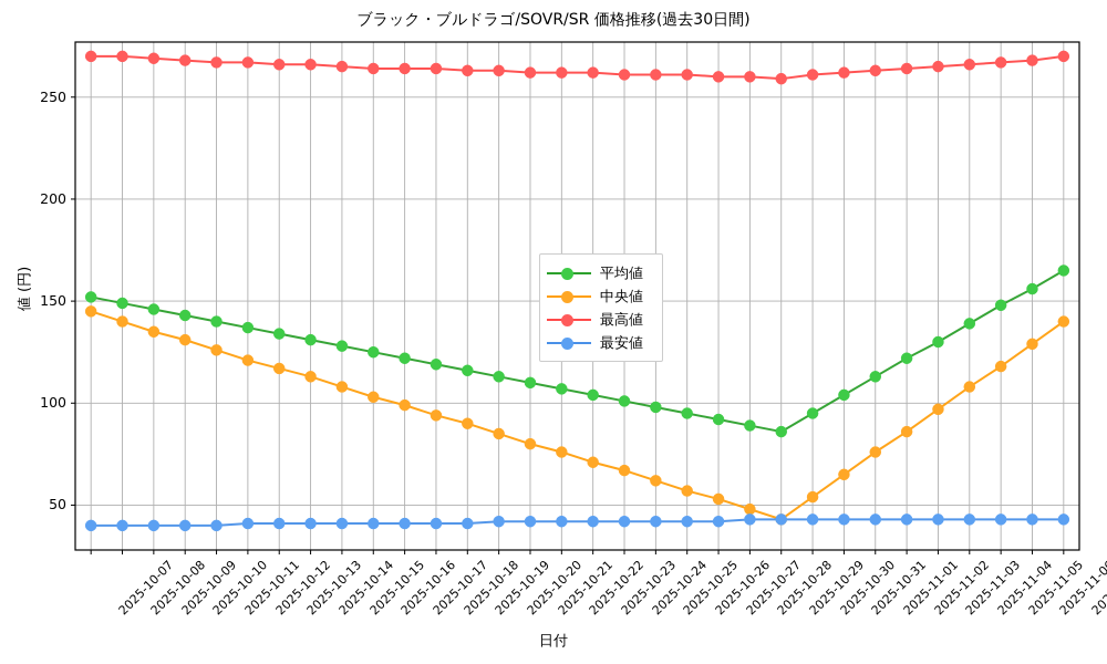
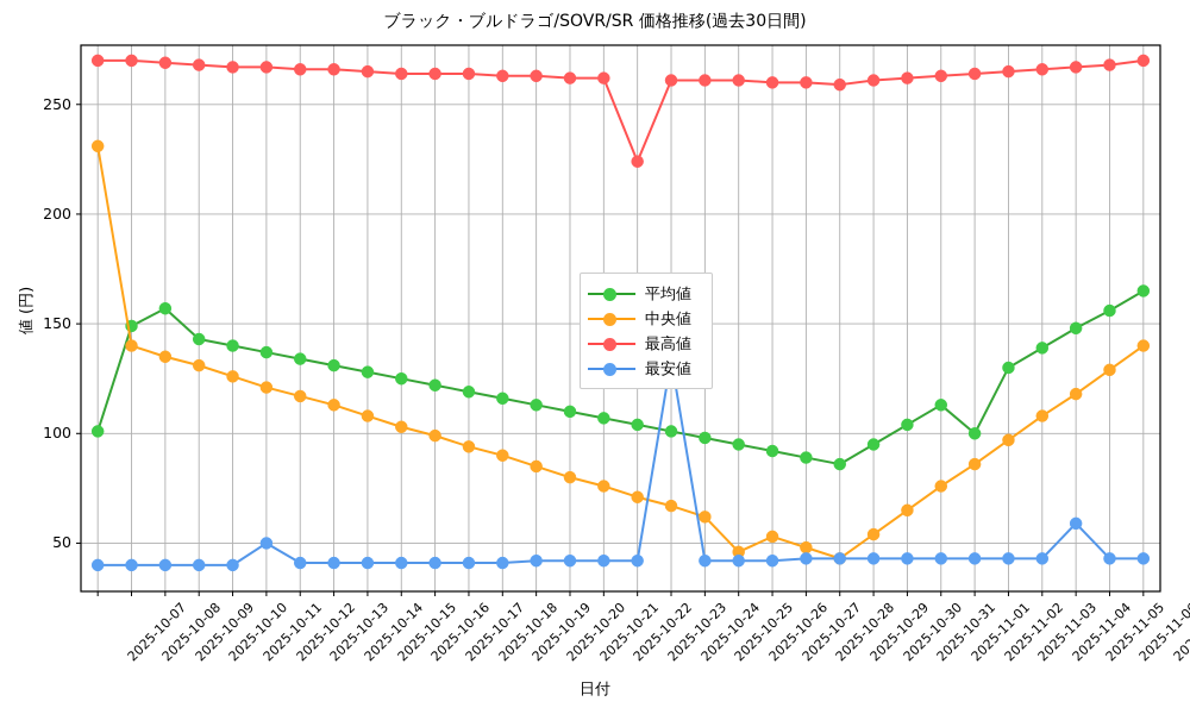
平均値/2025-10-07: 152 -> 101
中央値/2025-10-07: 145 -> 231
平均値/2025-10-09: 146 -> 157
最安値/2025-10-12: 41 -> 50
最高値/2025-10-23: 262 -> 224
最安値/2025-10-24: 42 -> 134
中央値/2025-10-26: 57 -> 46
平均値/2025-11-02: 122 -> 100
最安値/2025-11-05: 43 -> 59
